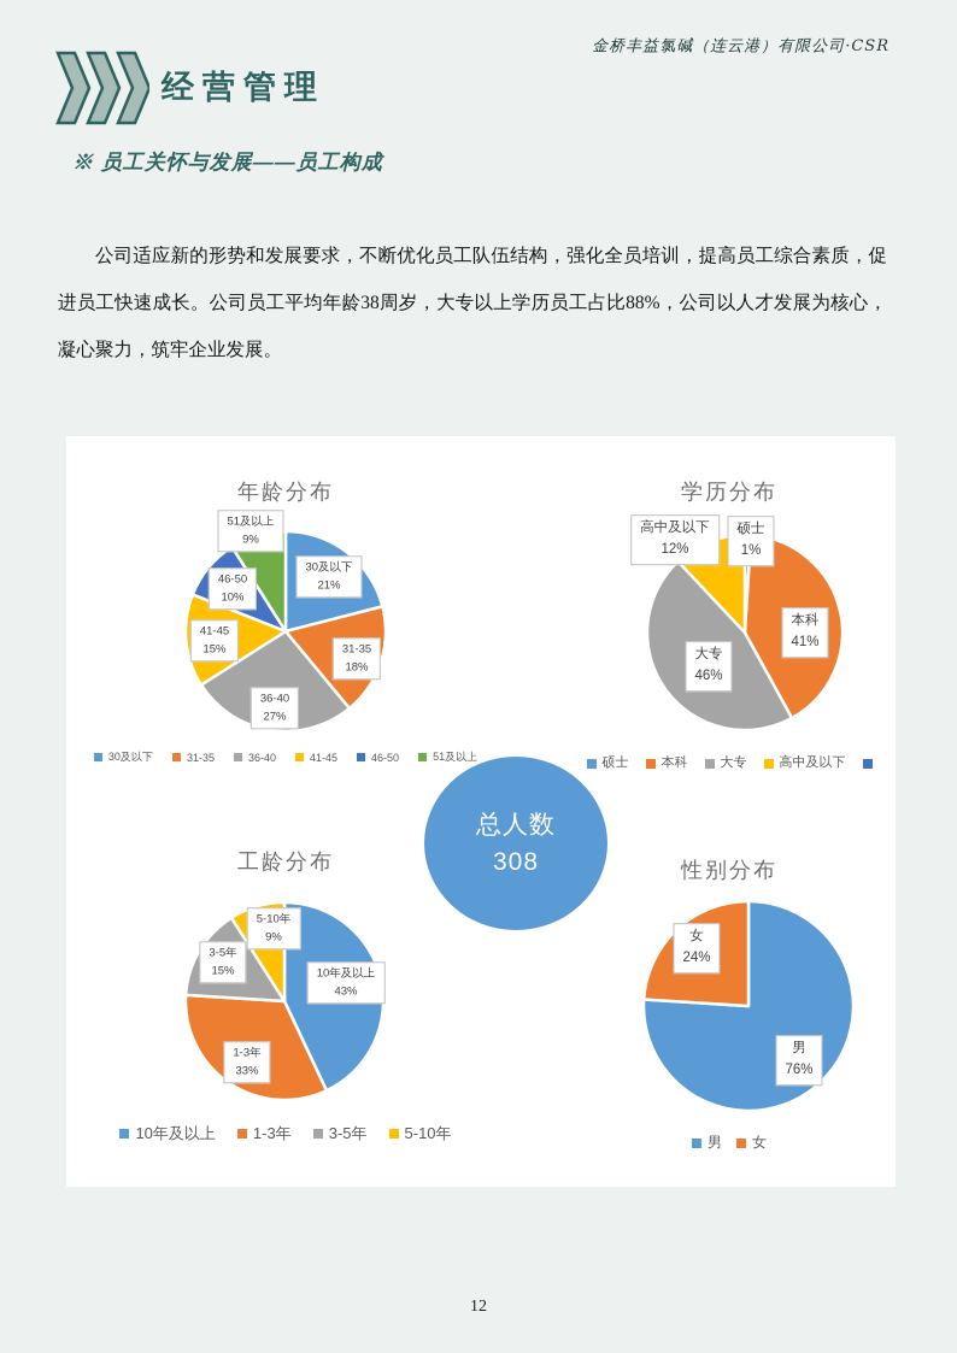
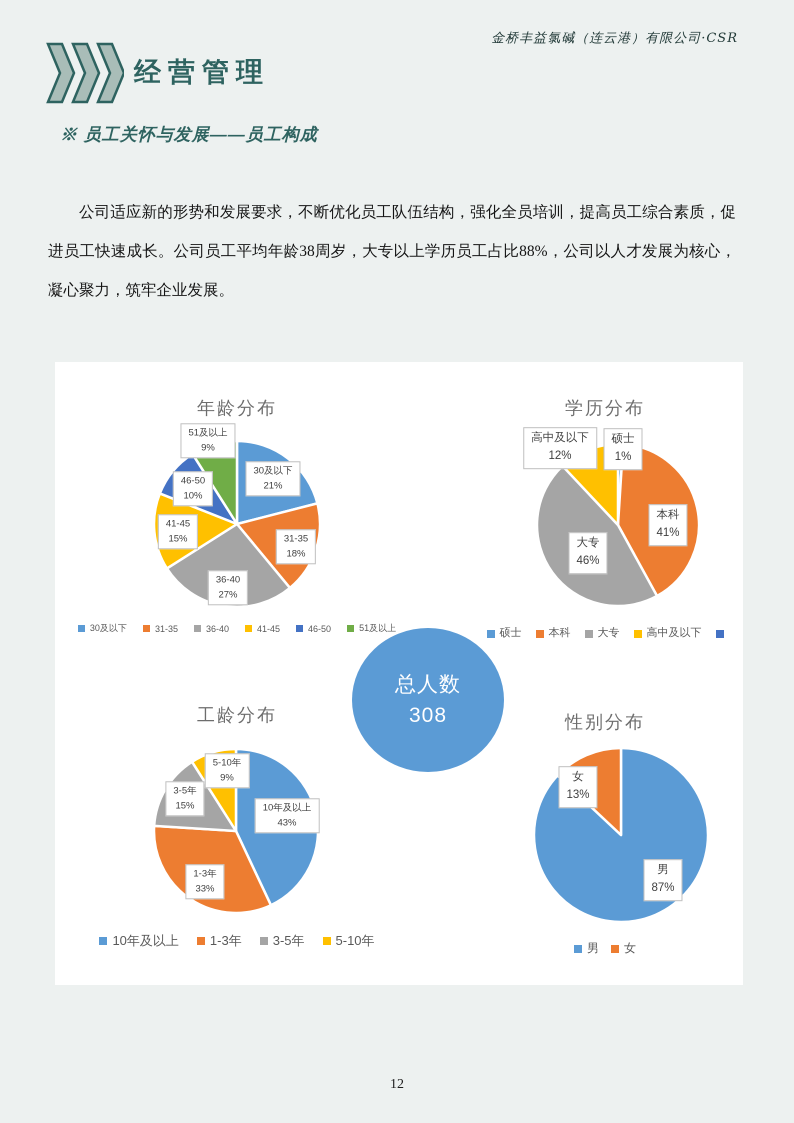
性别分布/男: 76% -> 87%
性别分布/女: 24% -> 13%
